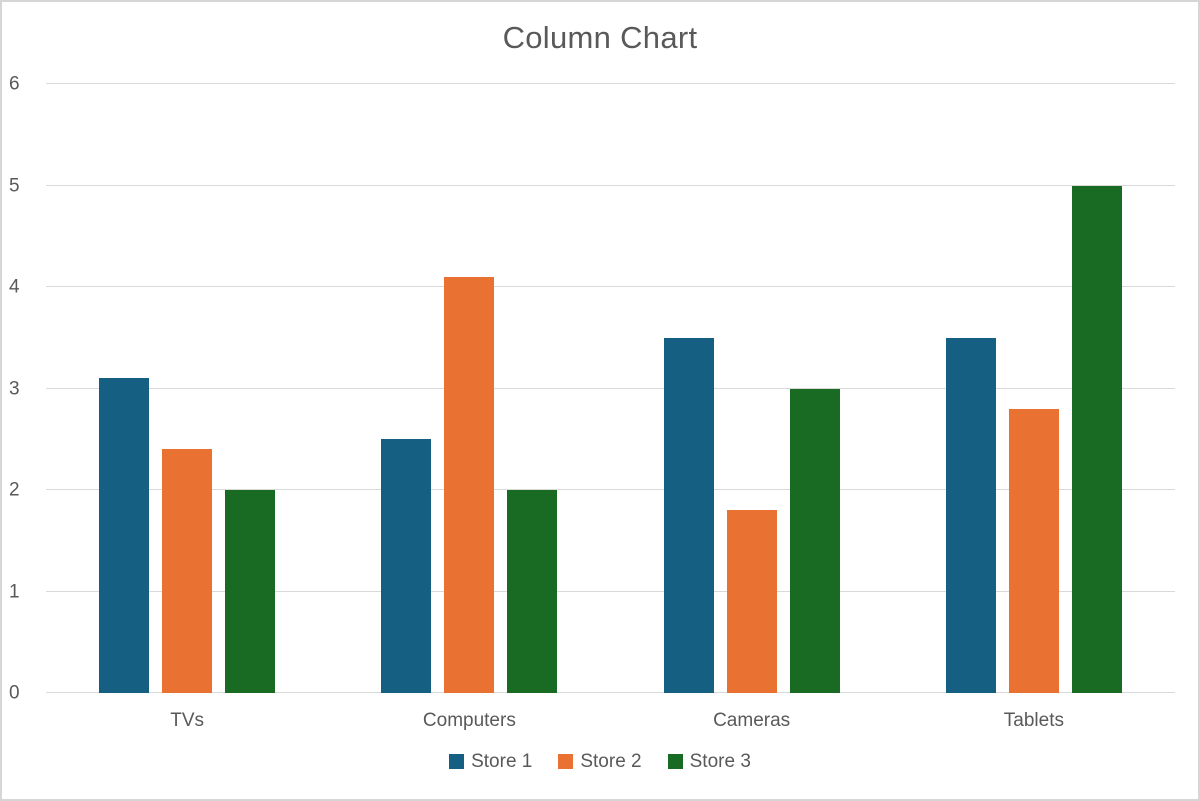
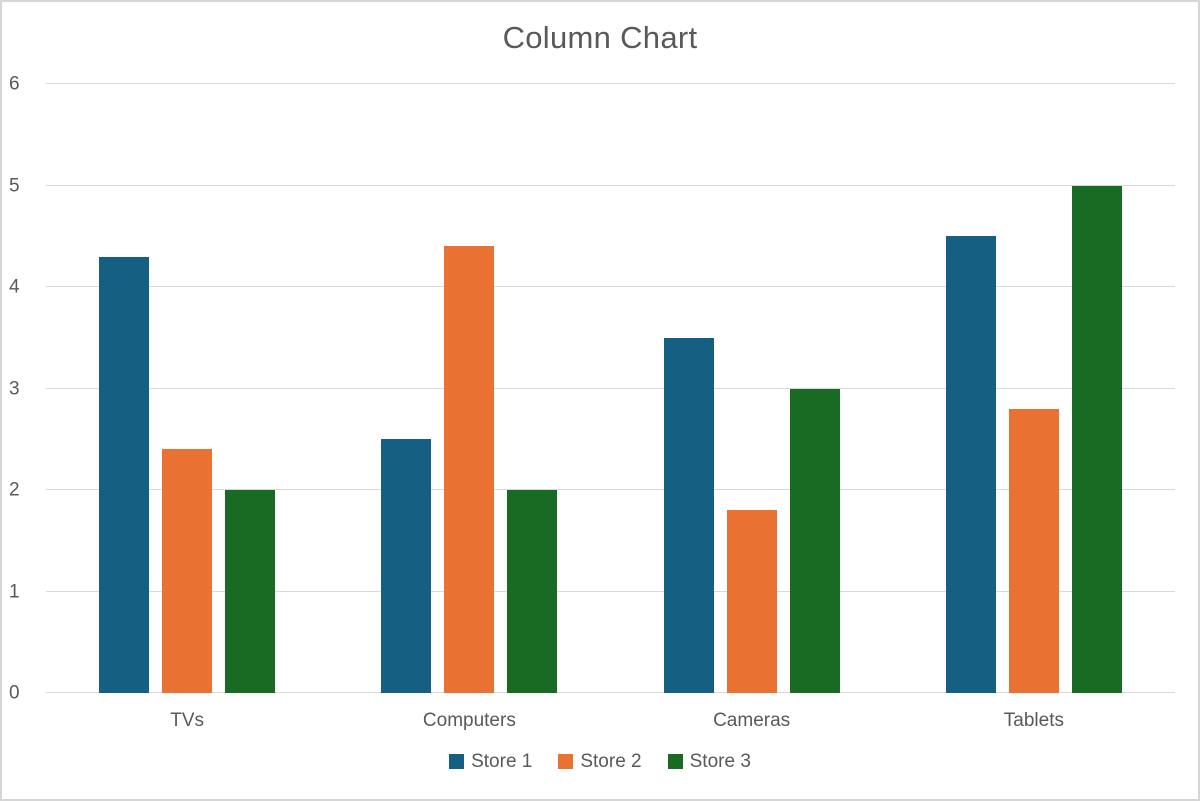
Store 1/TVs: 3.1 -> 4.3
Store 2/Computers: 4.1 -> 4.4
Store 1/Tablets: 3.5 -> 4.5
